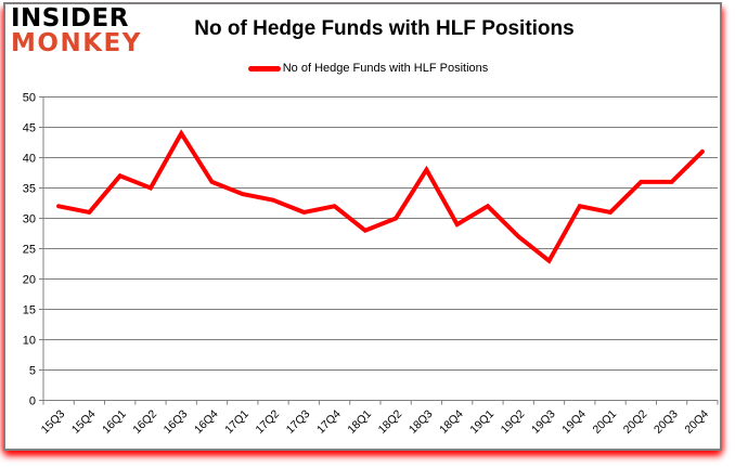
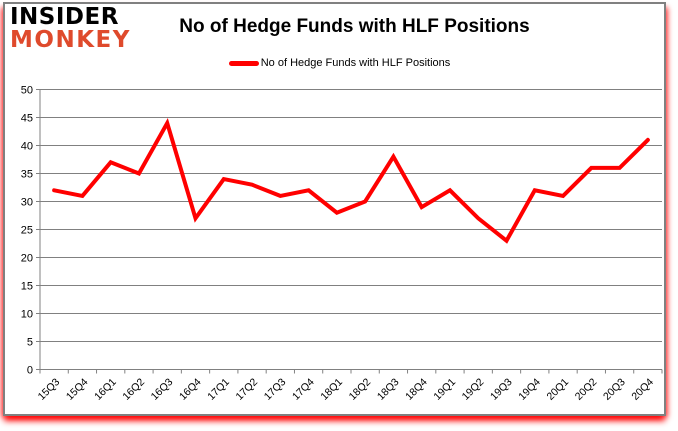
16Q4: 36 -> 27
